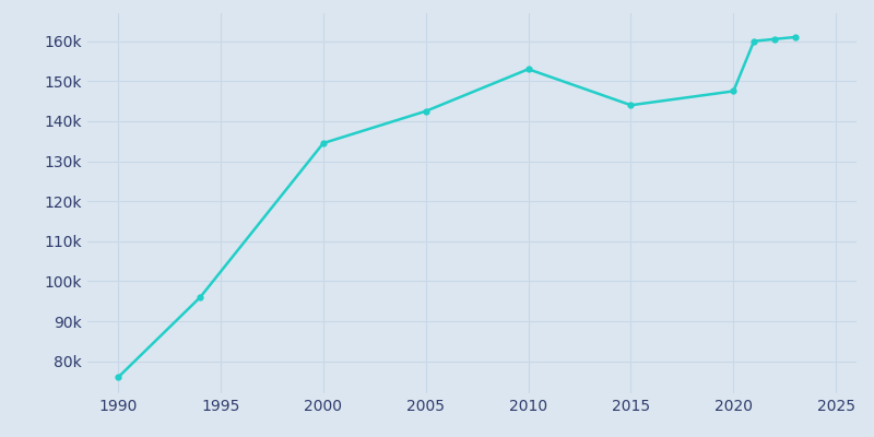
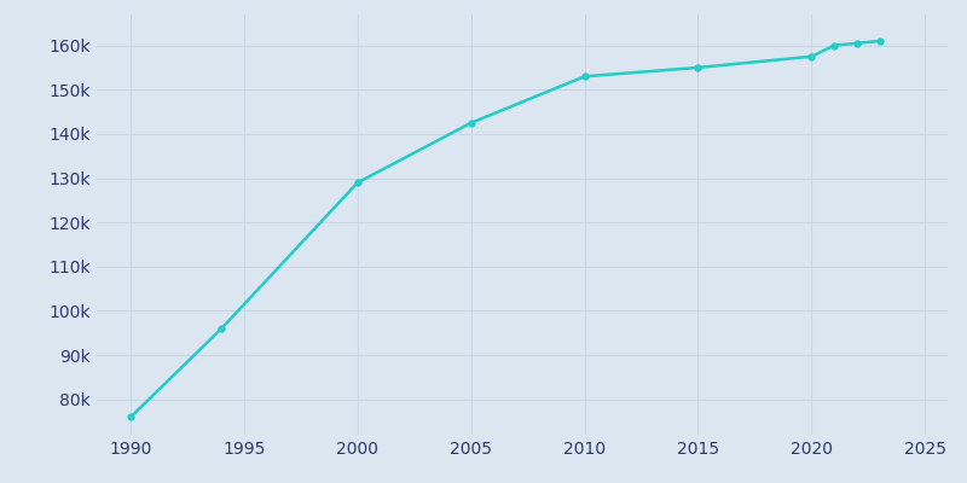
2000: 134.5k -> 129.0k
2015: 144.0k -> 155.0k
2020: 147.5k -> 157.5k
